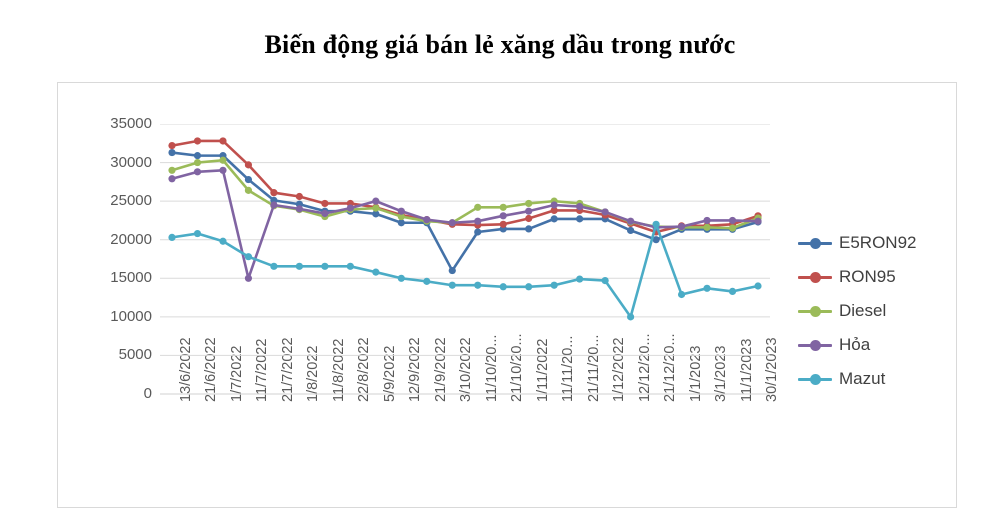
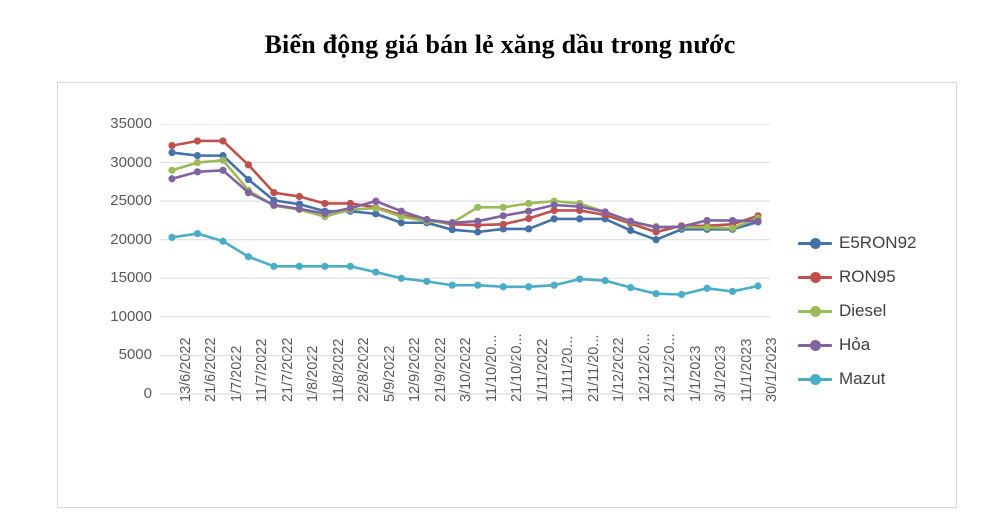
Hỏa/11/7/2022: 15000 -> 26000
E5RON92/3/10/2022: 16000 -> 21000
Mazut/12/12/20...: 10000 -> 14000
Mazut/21/12/20...: 22000 -> 13000
